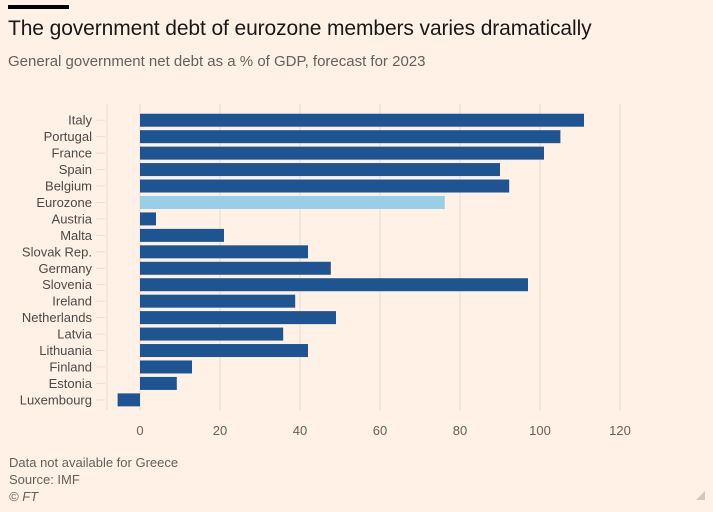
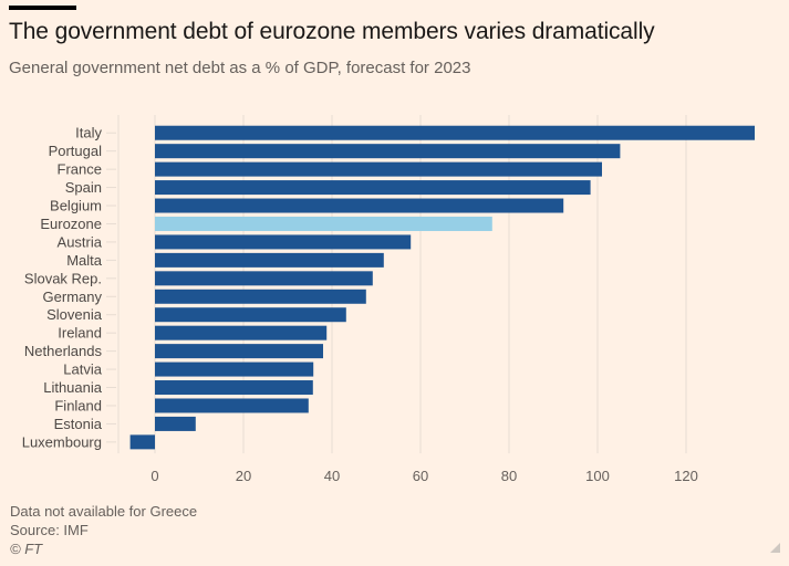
Italy: 111 -> 136
Spain: 90 -> 98
Austria: 4 -> 58
Malta: 21 -> 52
Slovak Rep.: 42 -> 49
Slovenia: 97 -> 43
Netherlands: 49 -> 38
Lithuania: 42 -> 36
Finland: 13 -> 35
